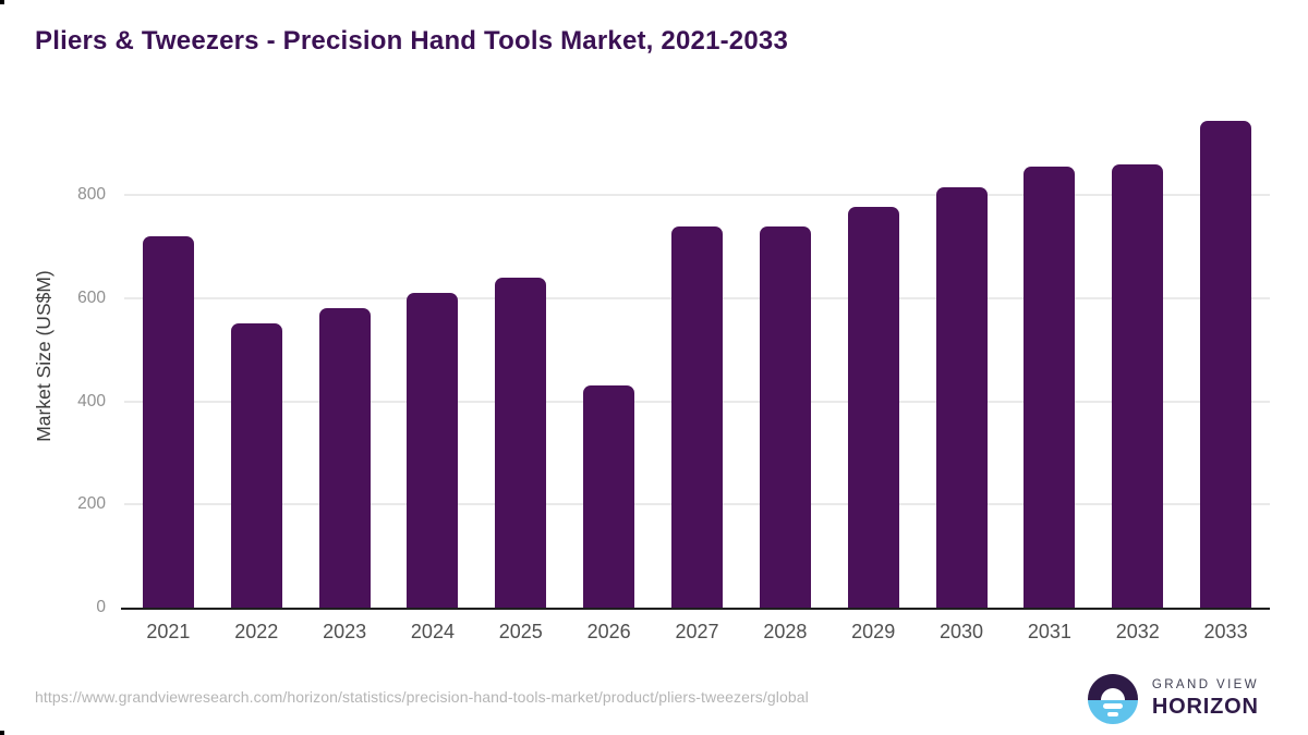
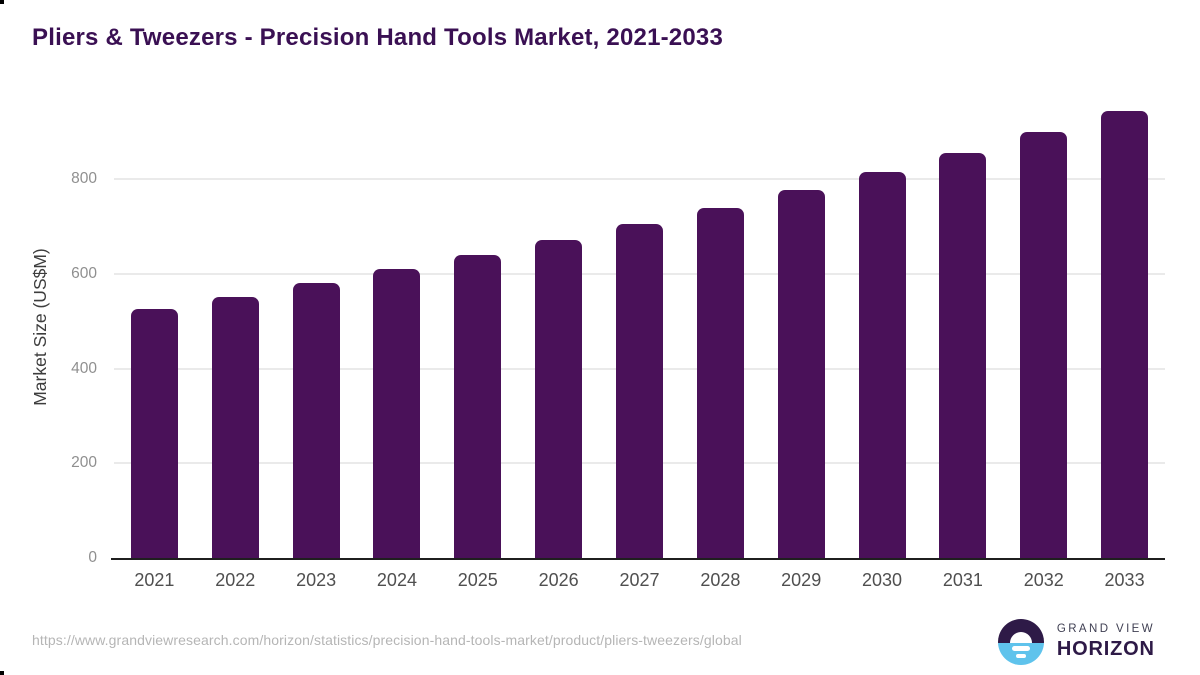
2021: 720 -> 530
2026: 430 -> 670
2027: 740 -> 700
2032: 860 -> 900
